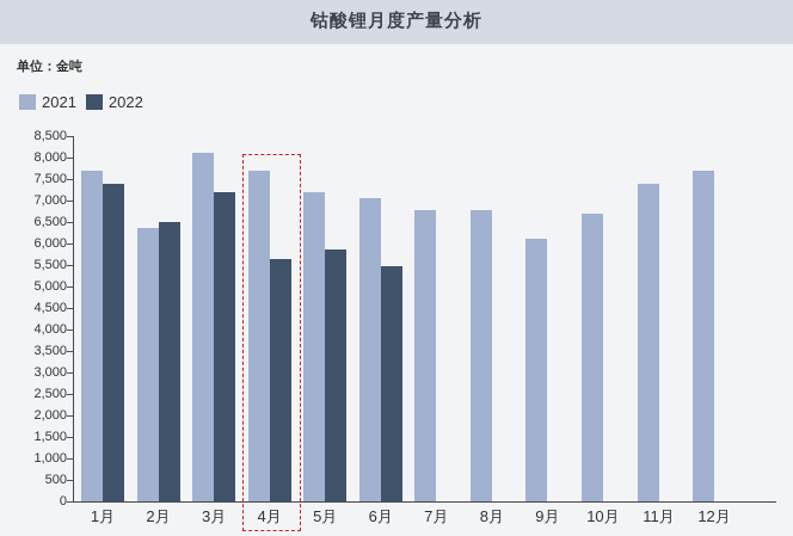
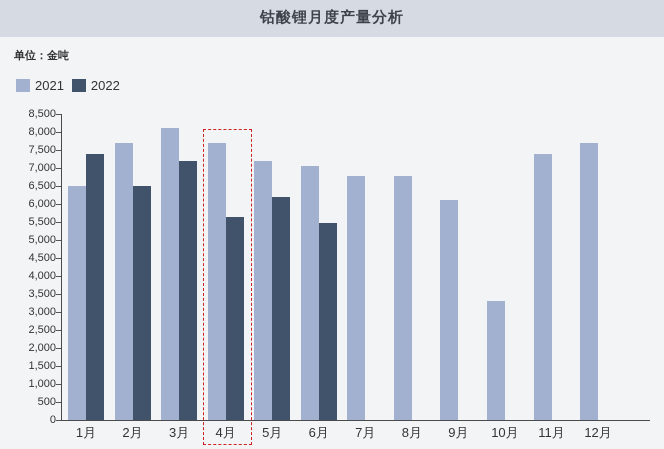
2021/1月: 7700 -> 6500
2021/2月: 6400 -> 7700
2022/5月: 5800 -> 6200
2021/10月: 6700 -> 3300
